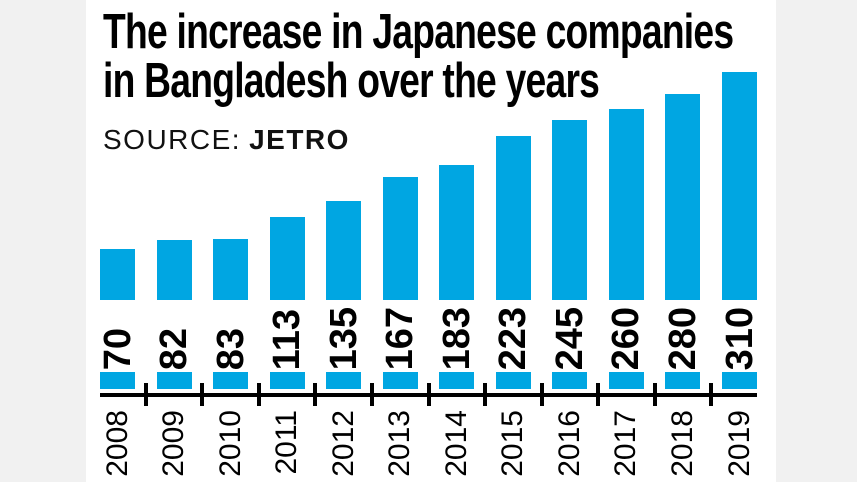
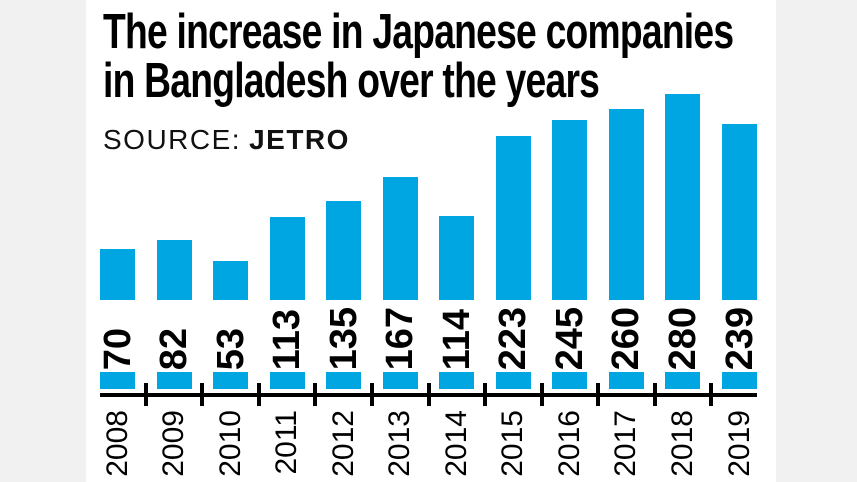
2010: 83 -> 53
2014: 183 -> 114
2019: 310 -> 239
